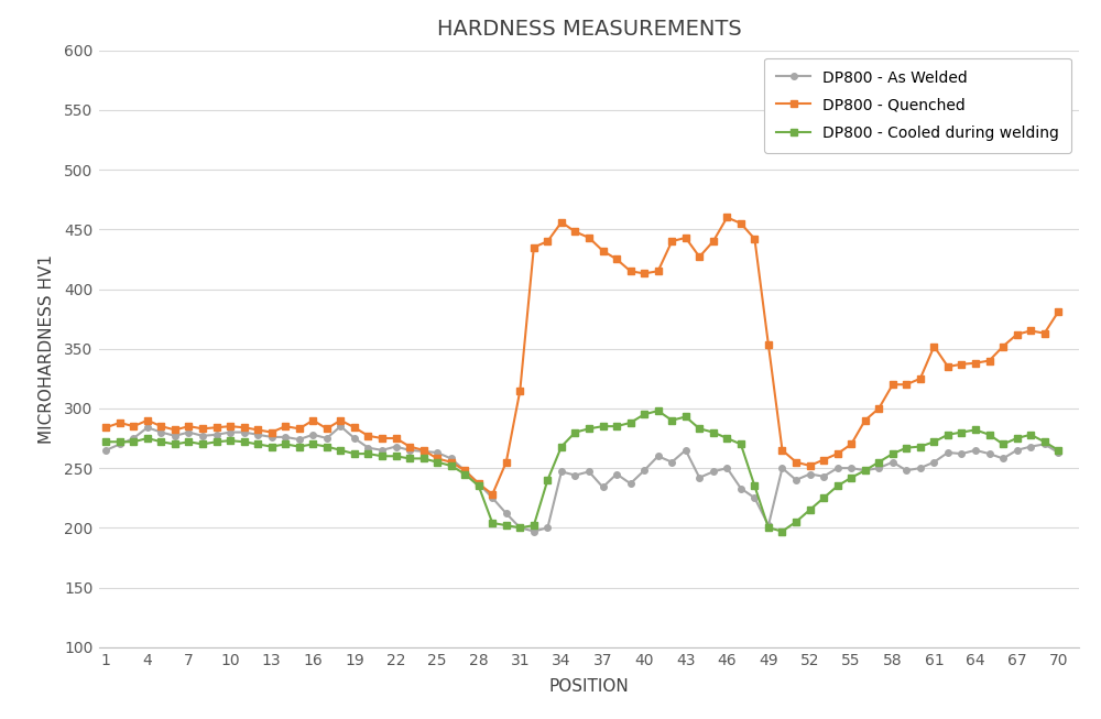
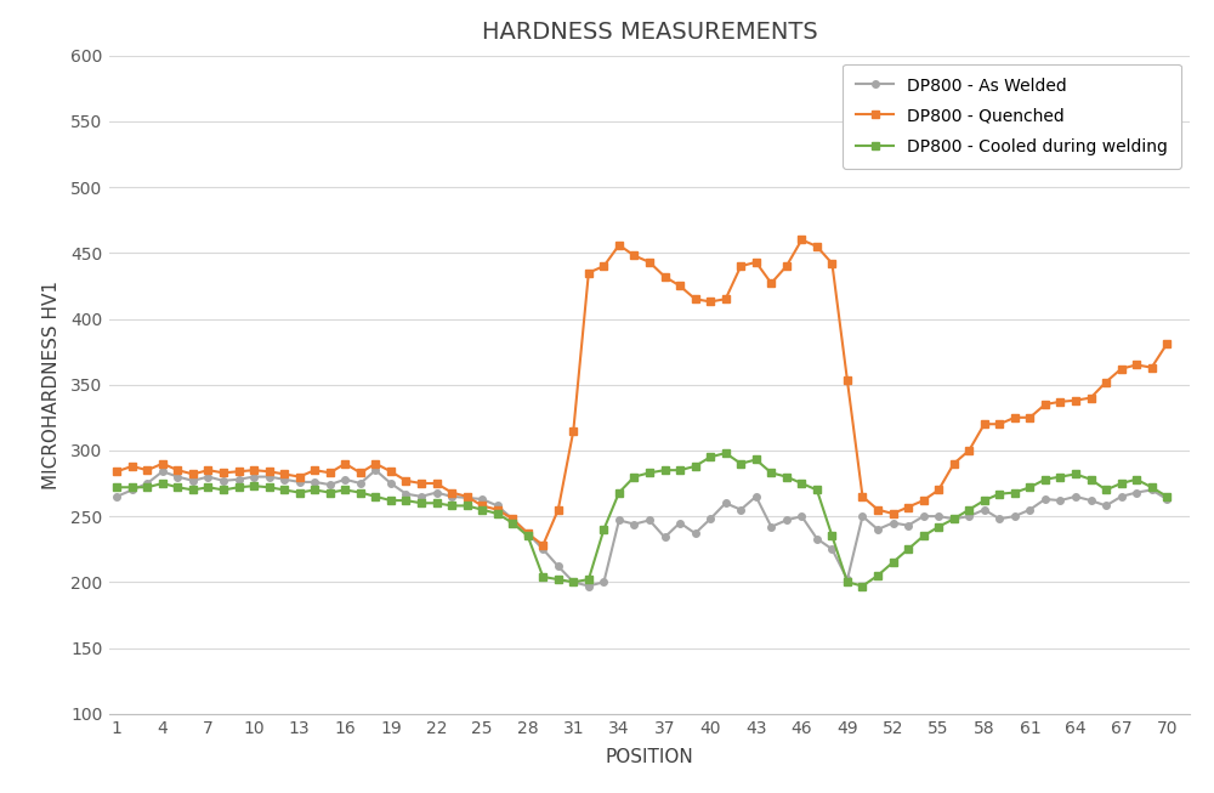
DP800 - Quenched/61: 352 -> 325
